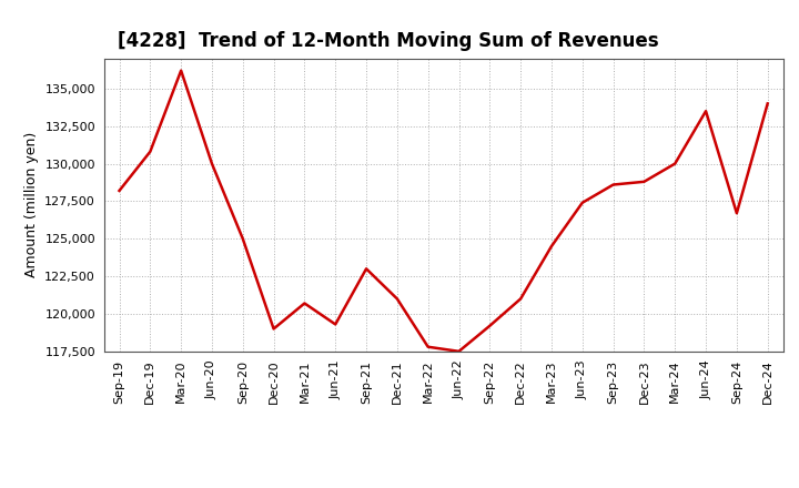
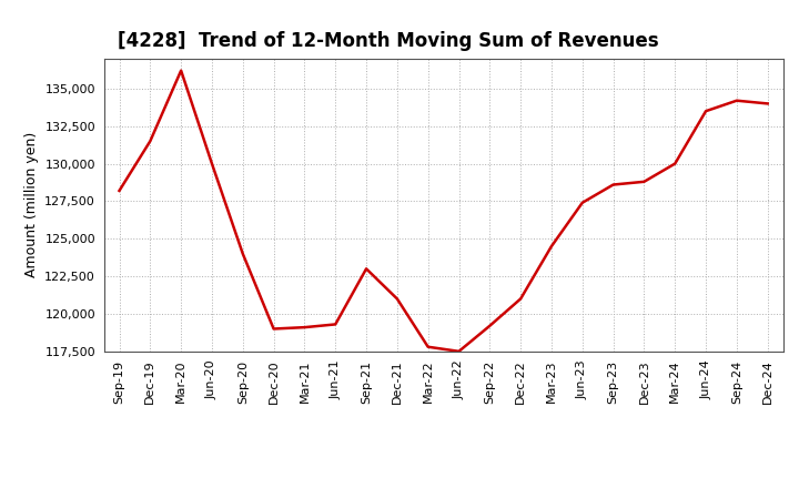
Dec-19: 130,800 -> 131,500
Sep-20: 125,000 -> 124,000
Mar-21: 120,700 -> 119,100
Sep-24: 126,700 -> 134,200
